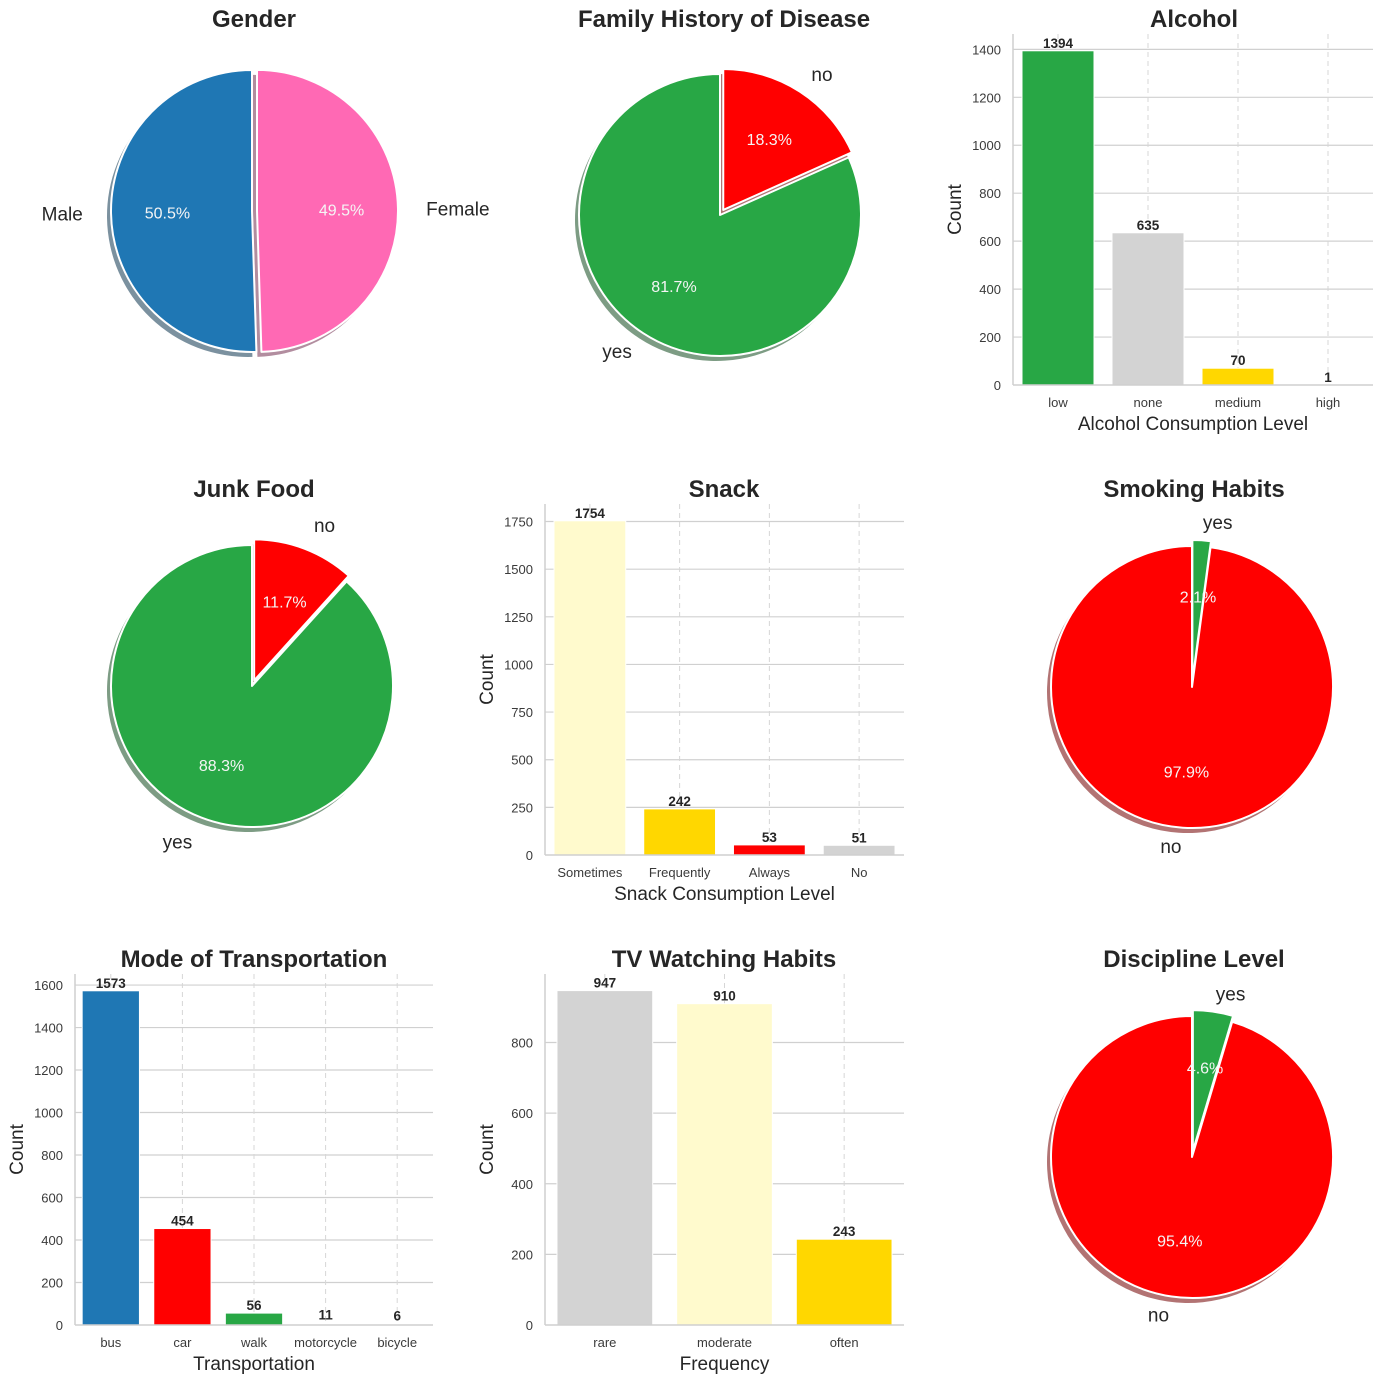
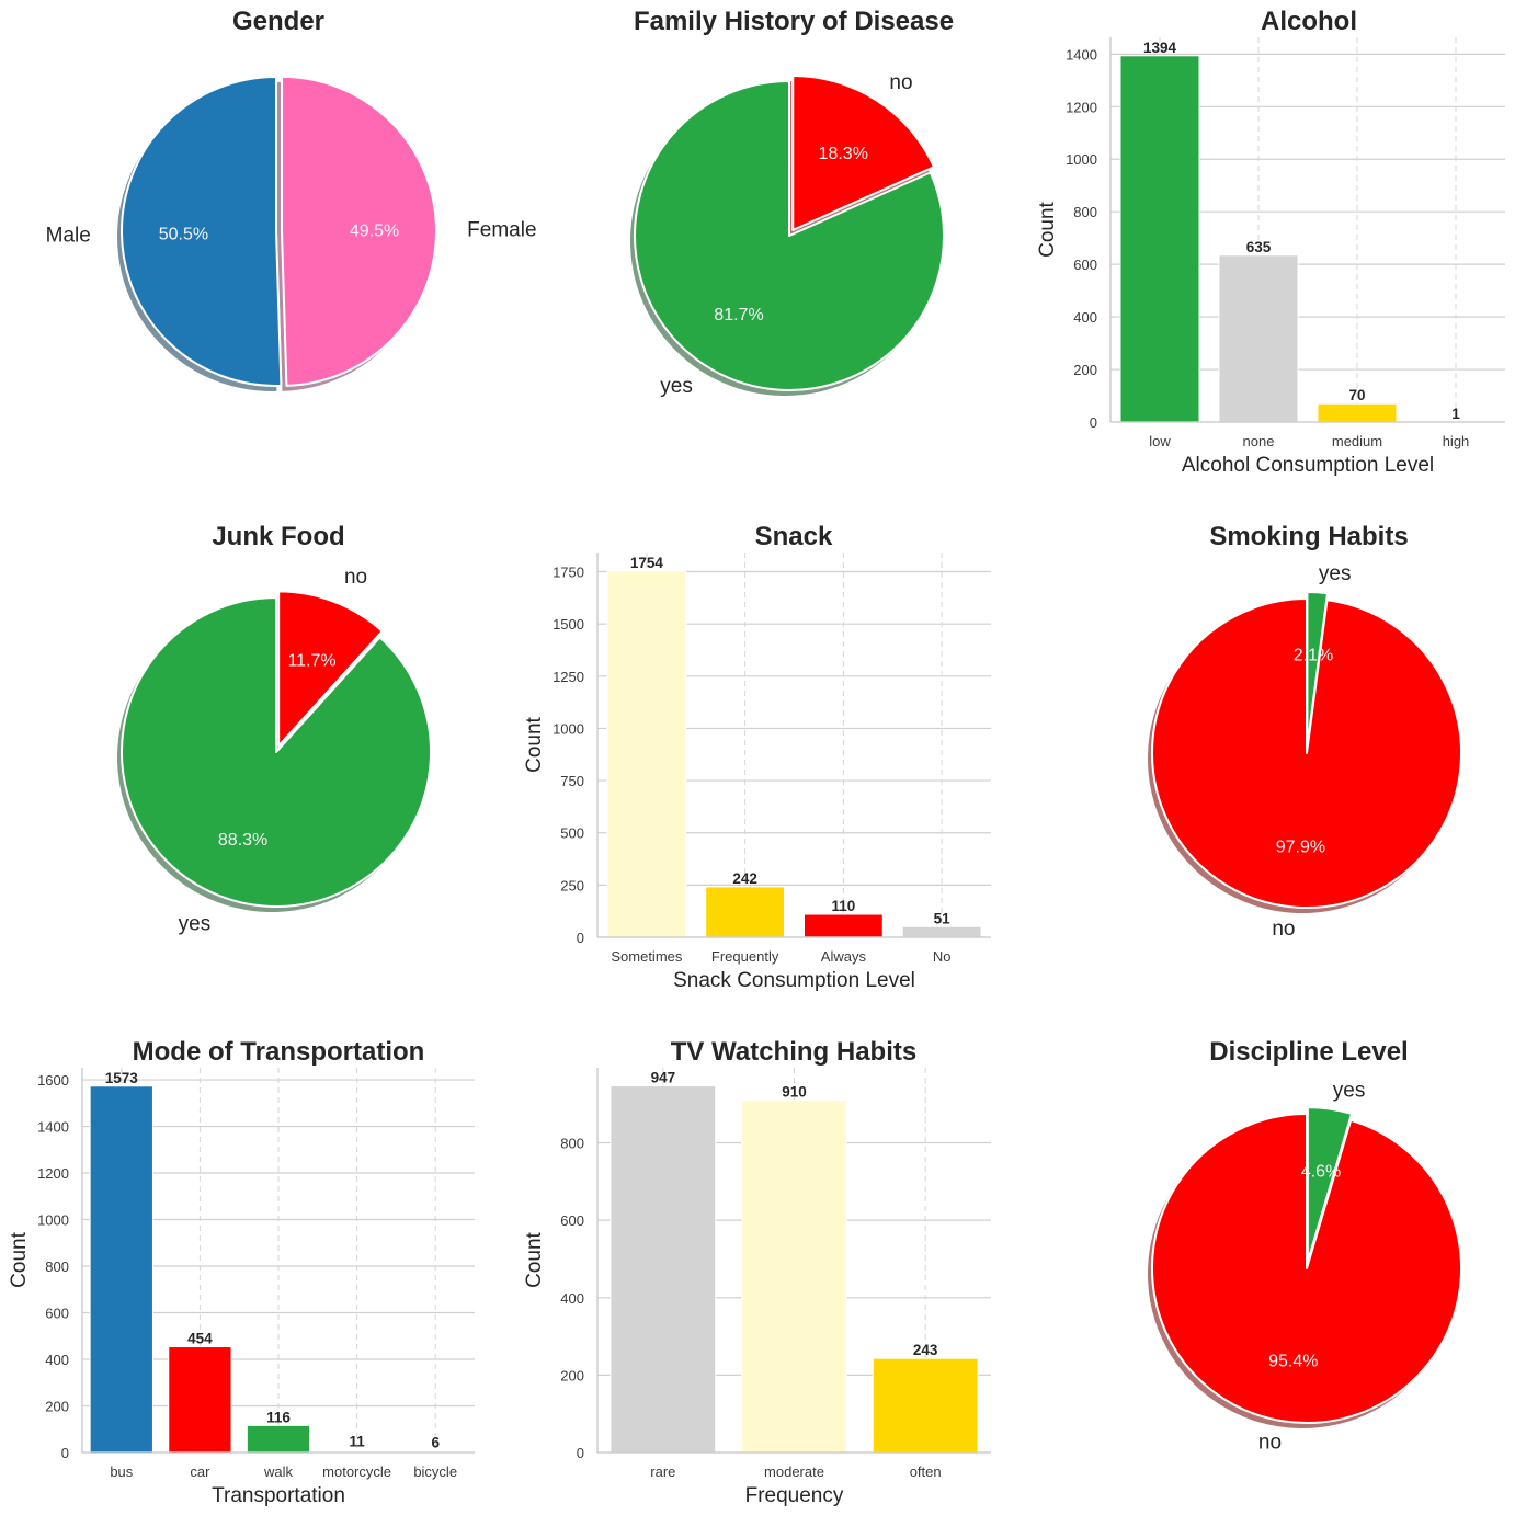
Snack/Always: 53 -> 110
Mode of Transportation/walk: 56 -> 116
